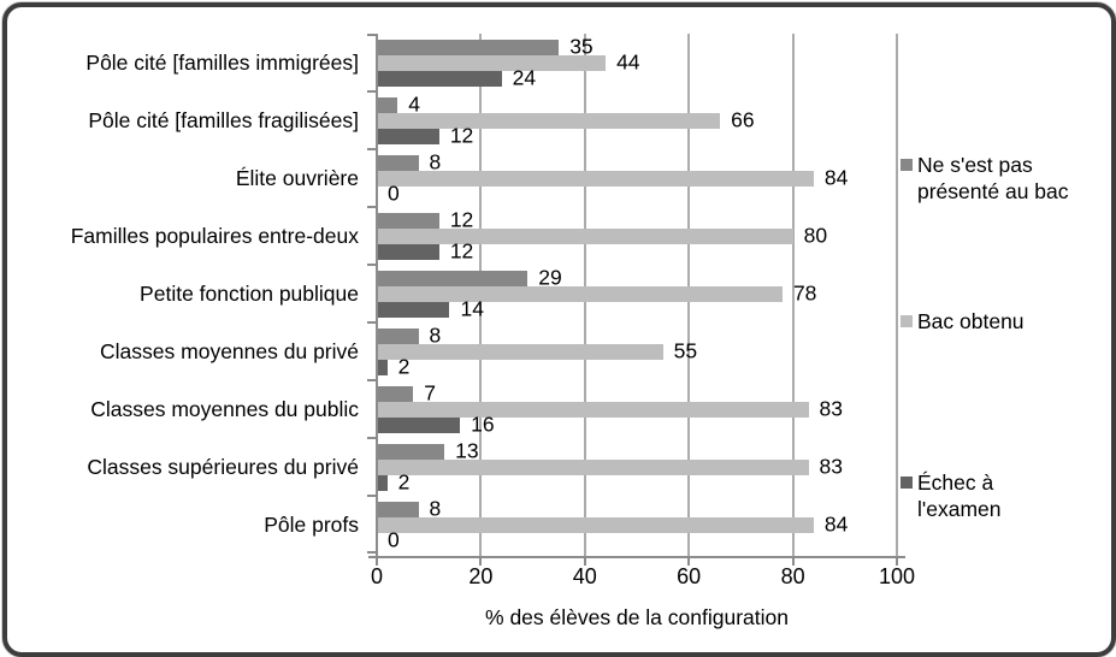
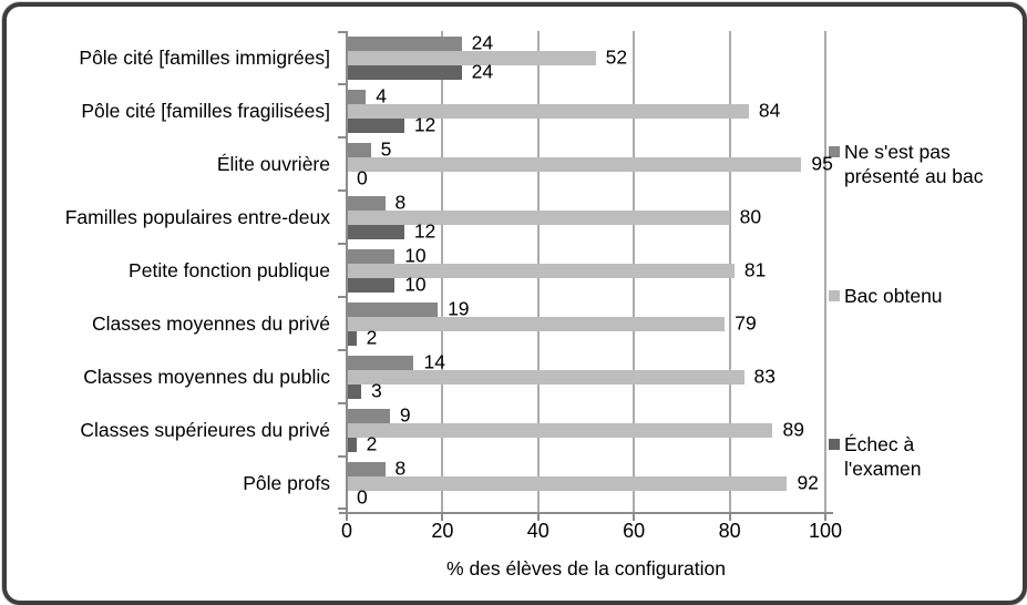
Ne s'est pas présenté au bac/Pôle cité [familles immigrées]: 35 -> 24
Bac obtenu/Pôle cité [familles immigrées]: 44 -> 52
Bac obtenu/Pôle cité [familles fragilisées]: 66 -> 84
Ne s'est pas présenté au bac/Élite ouvrière: 8 -> 5
Bac obtenu/Élite ouvrière: 84 -> 95
Ne s'est pas présenté au bac/Familles populaires entre-deux: 12 -> 8
Ne s'est pas présenté au bac/Petite fonction publique: 29 -> 10
Bac obtenu/Petite fonction publique: 78 -> 81
Échec à l'examen/Petite fonction publique: 14 -> 10
Ne s'est pas présenté au bac/Classes moyennes du privé: 8 -> 19
Bac obtenu/Classes moyennes du privé: 55 -> 79
Ne s'est pas présenté au bac/Classes moyennes du public: 7 -> 14
Échec à l'examen/Classes moyennes du public: 16 -> 3
Ne s'est pas présenté au bac/Classes supérieures du privé: 13 -> 9
Bac obtenu/Classes supérieures du privé: 83 -> 89
Bac obtenu/Pôle profs: 84 -> 92
